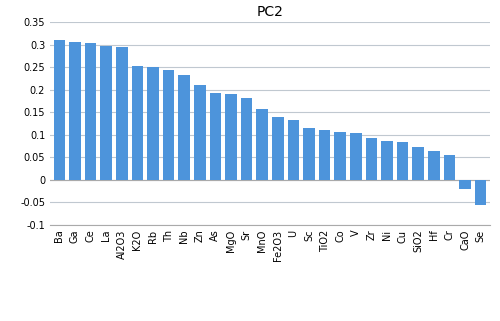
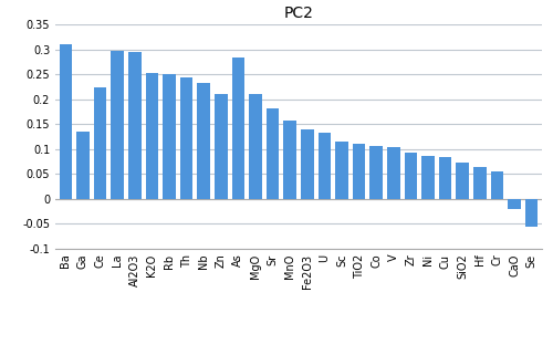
Ga: 0.307 -> 0.135
Ce: 0.304 -> 0.225
As: 0.192 -> 0.285
MgO: 0.190 -> 0.210
